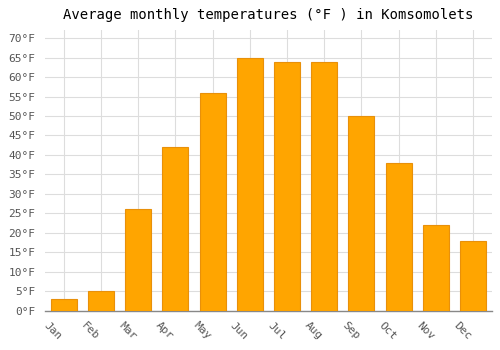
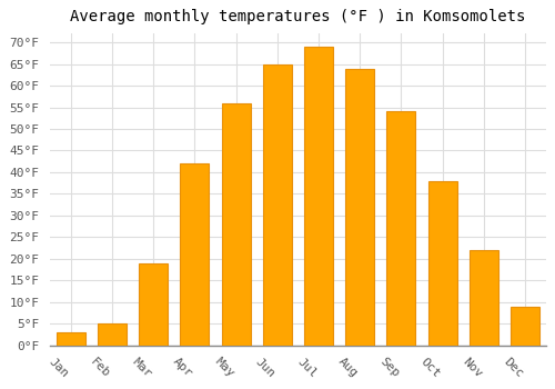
Mar: 26°F -> 19°F
Jul: 64°F -> 69°F
Sep: 50°F -> 54°F
Dec: 18°F -> 9°F
